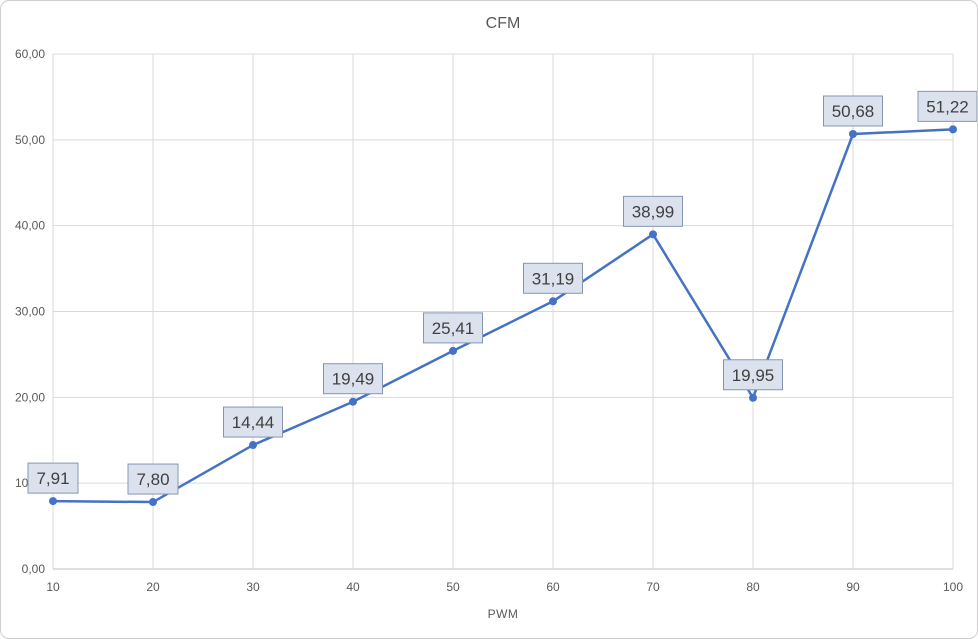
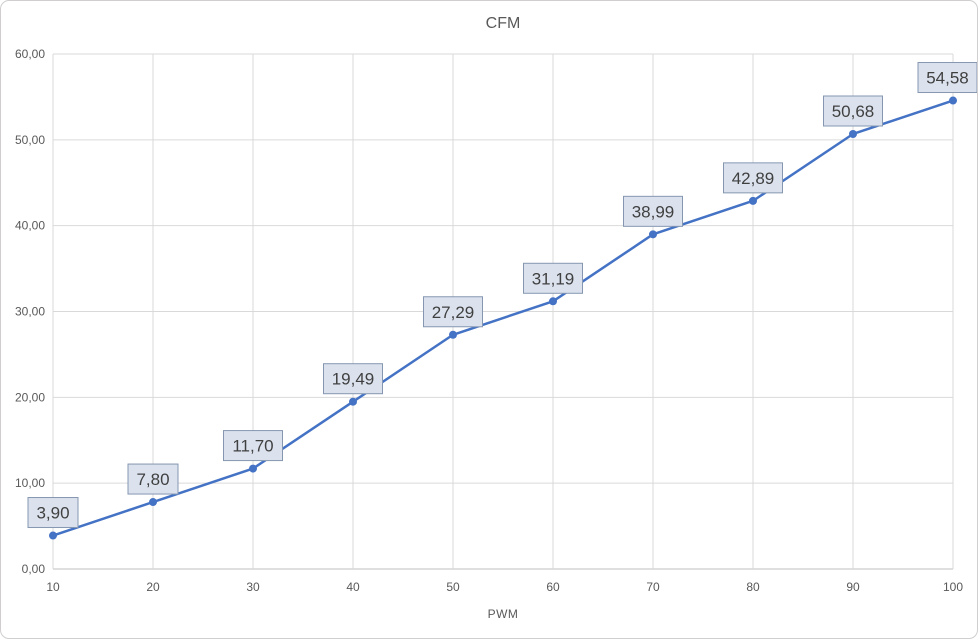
10: 7,91 -> 3,90
30: 14,44 -> 11,70
50: 25,41 -> 27,29
80: 19,95 -> 42,89
100: 51,22 -> 54,58
